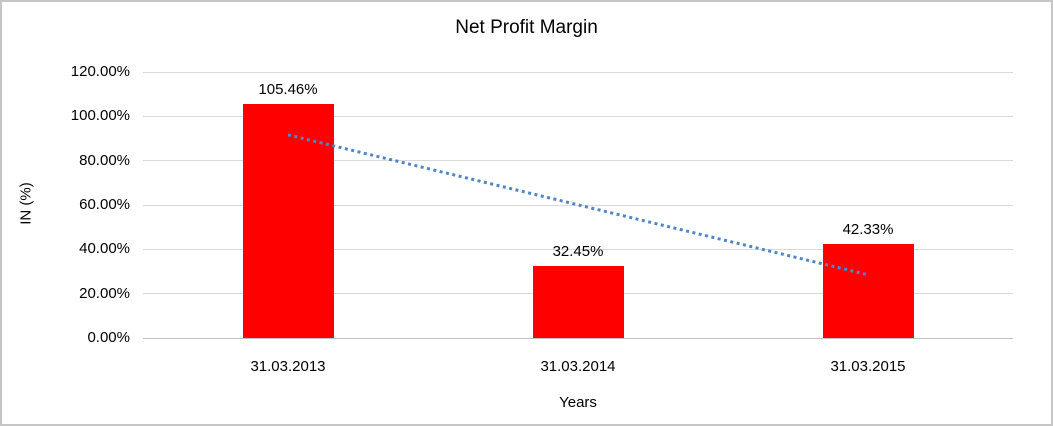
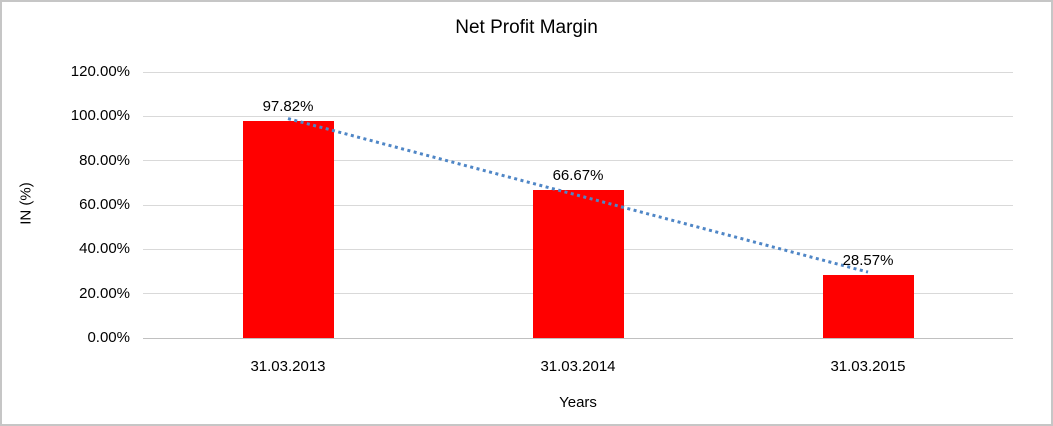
31.03.2013: 105.46% -> 97.82%
31.03.2014: 32.45% -> 66.67%
31.03.2015: 42.33% -> 28.57%
